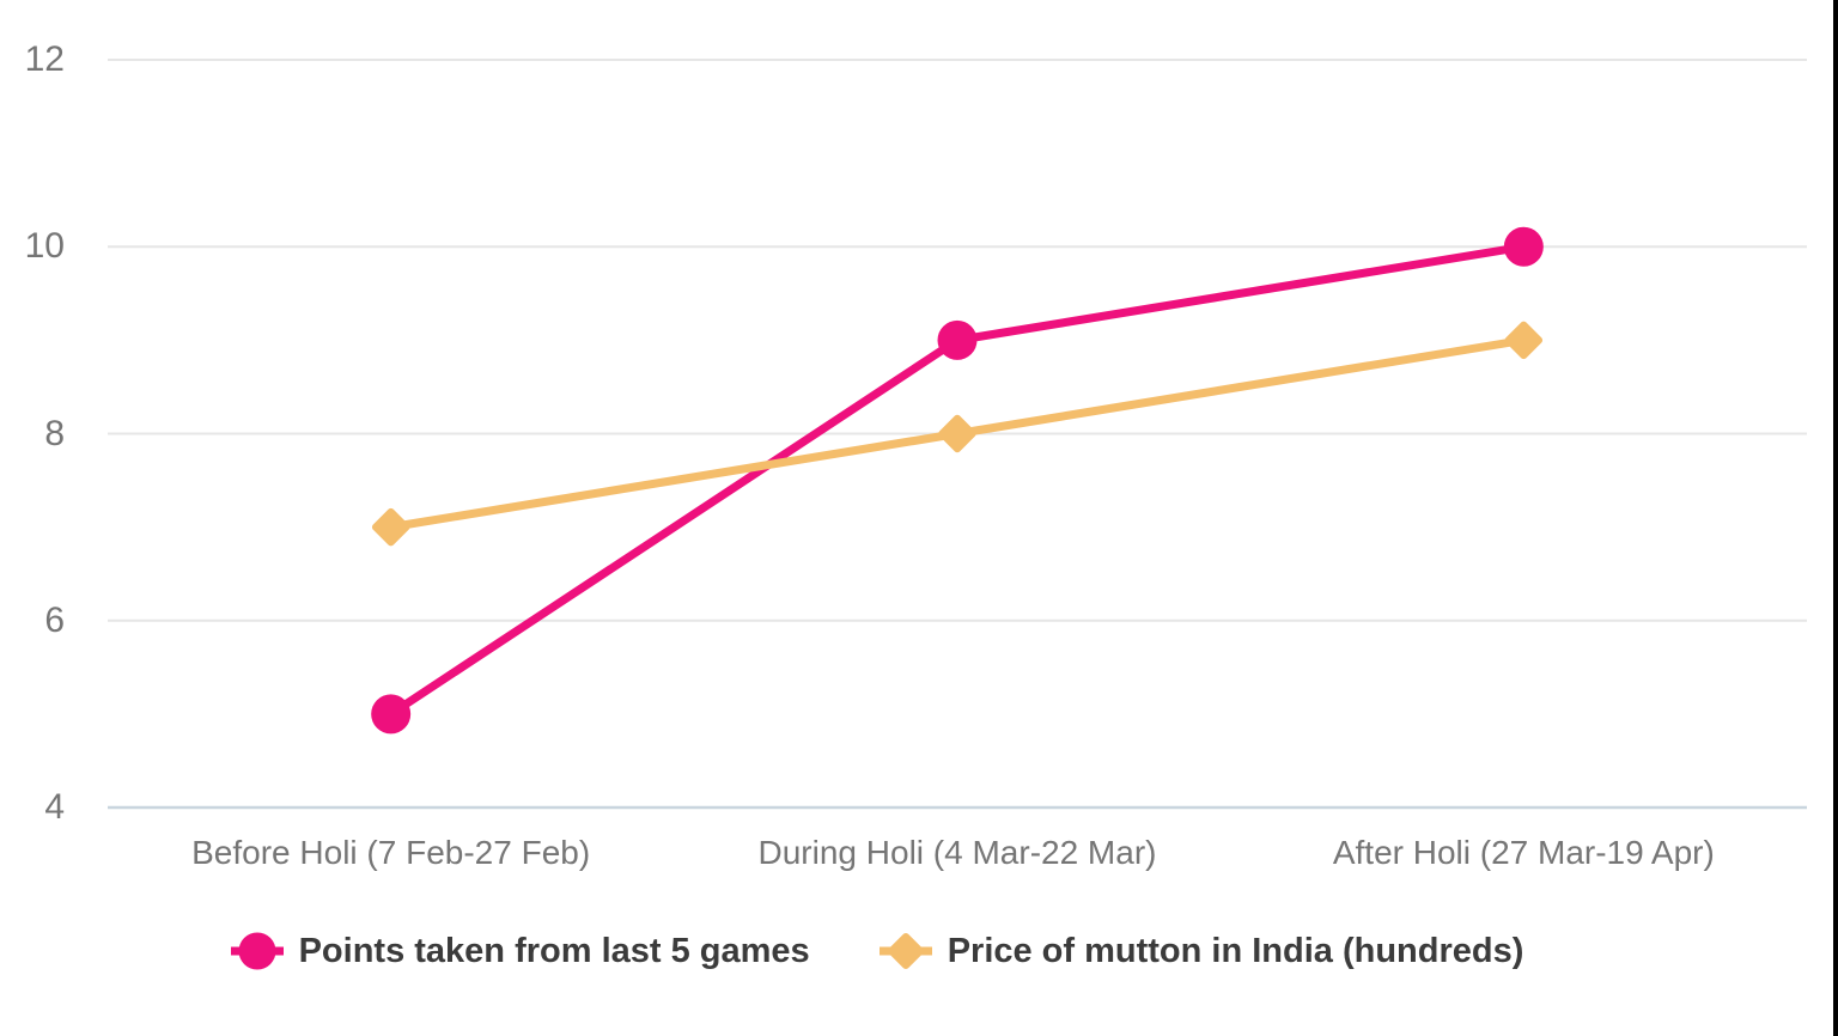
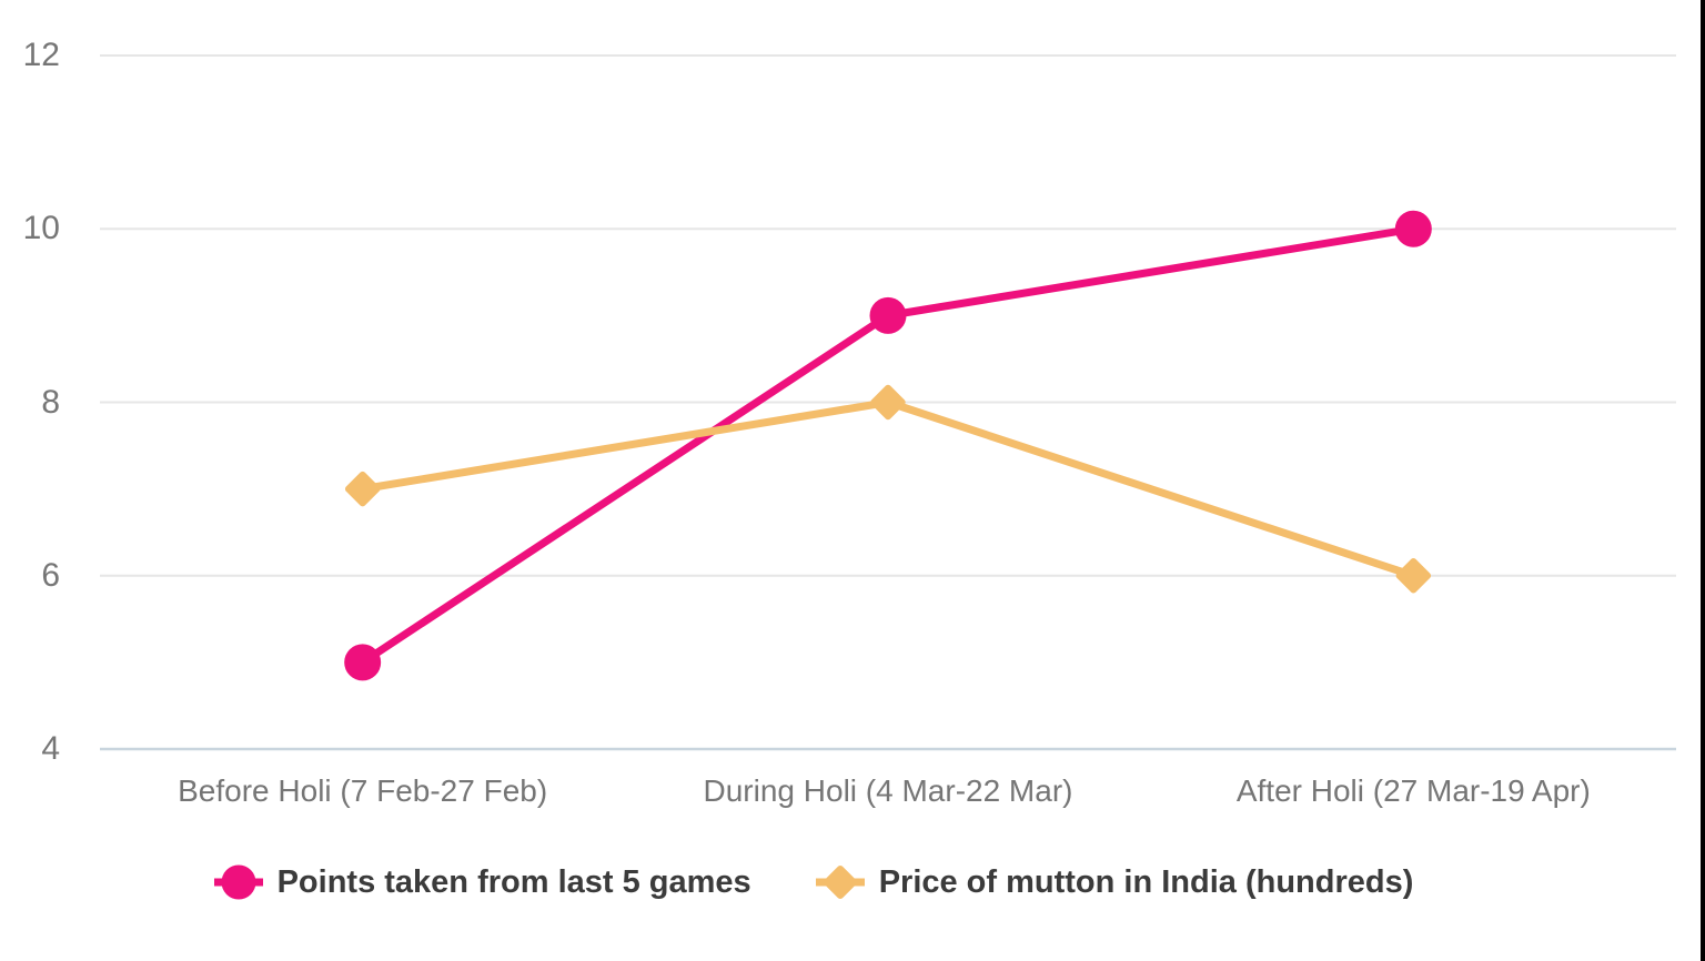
Price of mutton in India (hundreds)/After Holi (27 Mar-19 Apr): 9 -> 6
